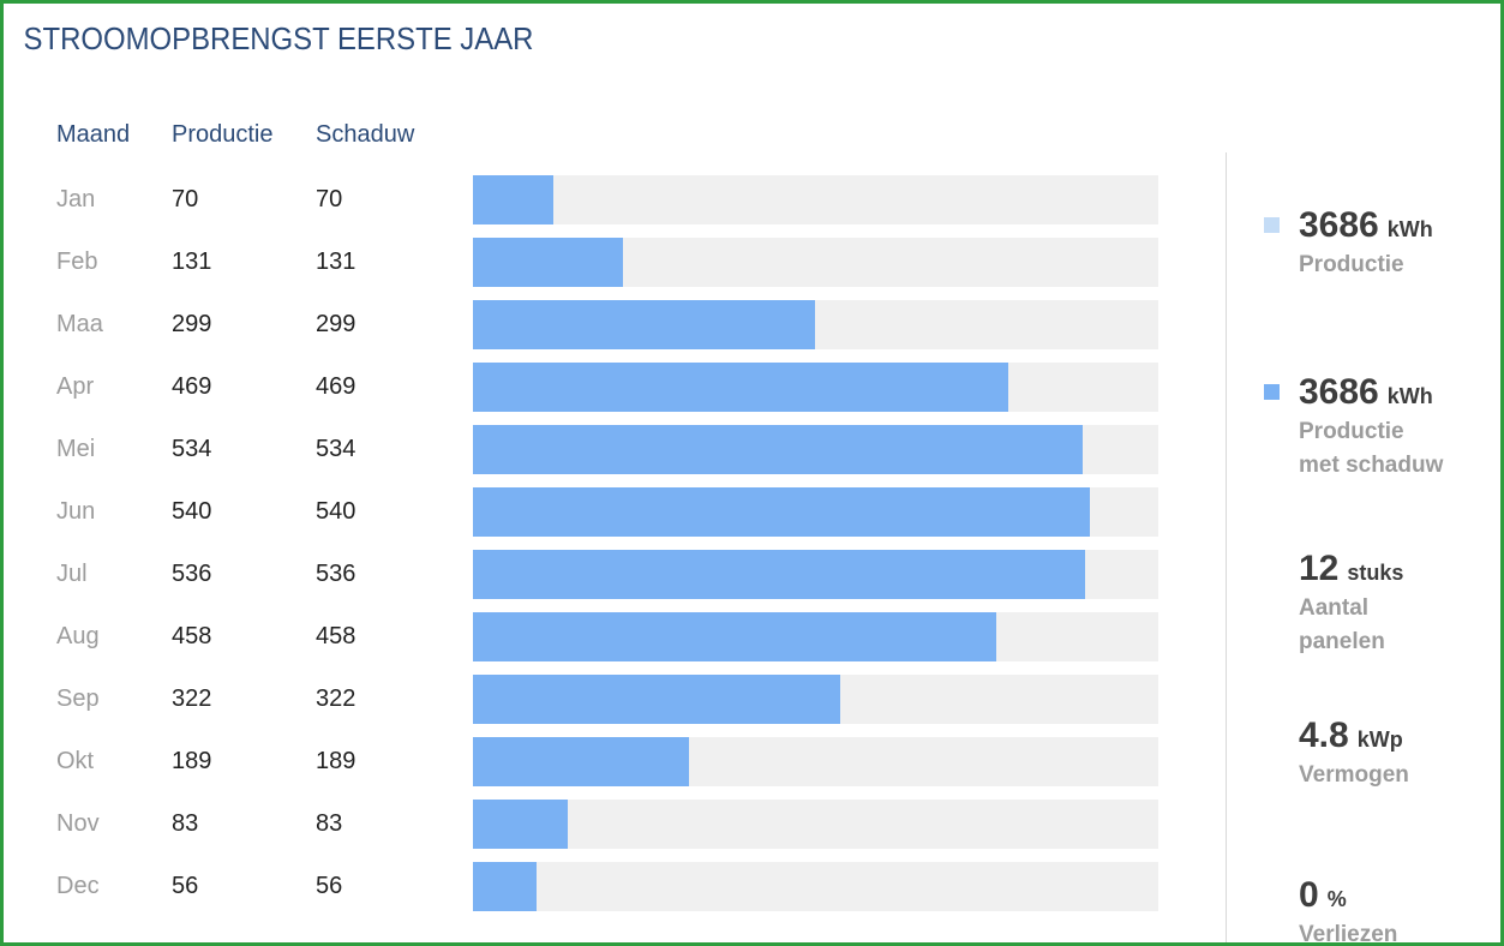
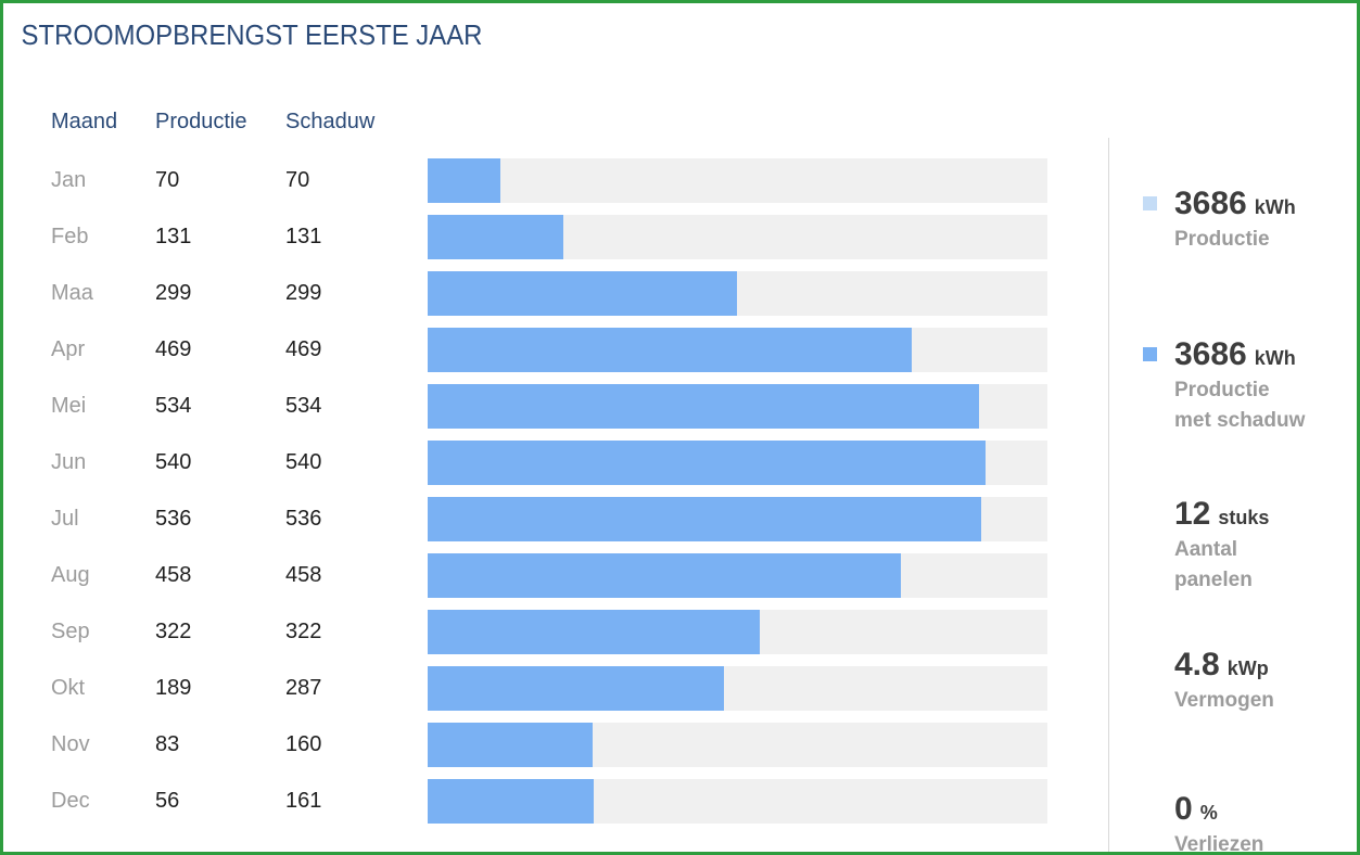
Schaduw/Okt: 189 -> 287
Schaduw/Nov: 83 -> 160
Schaduw/Dec: 56 -> 161
